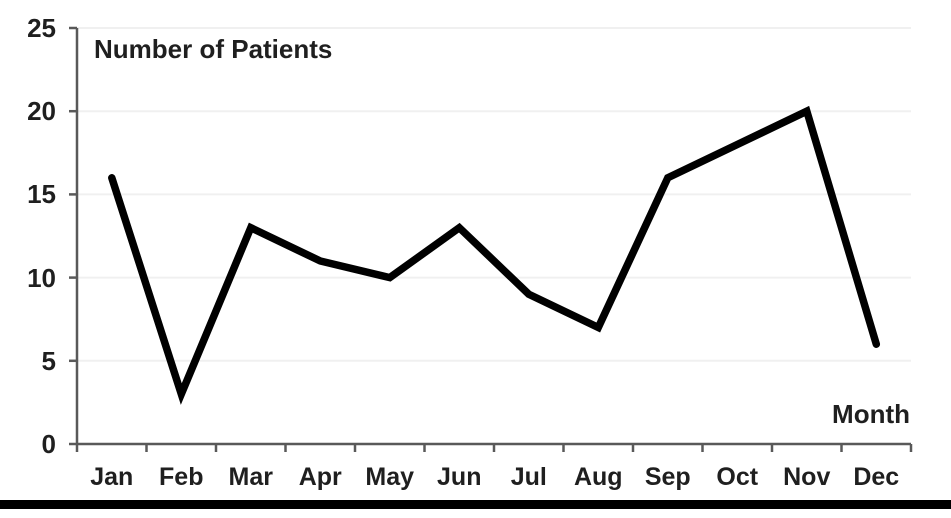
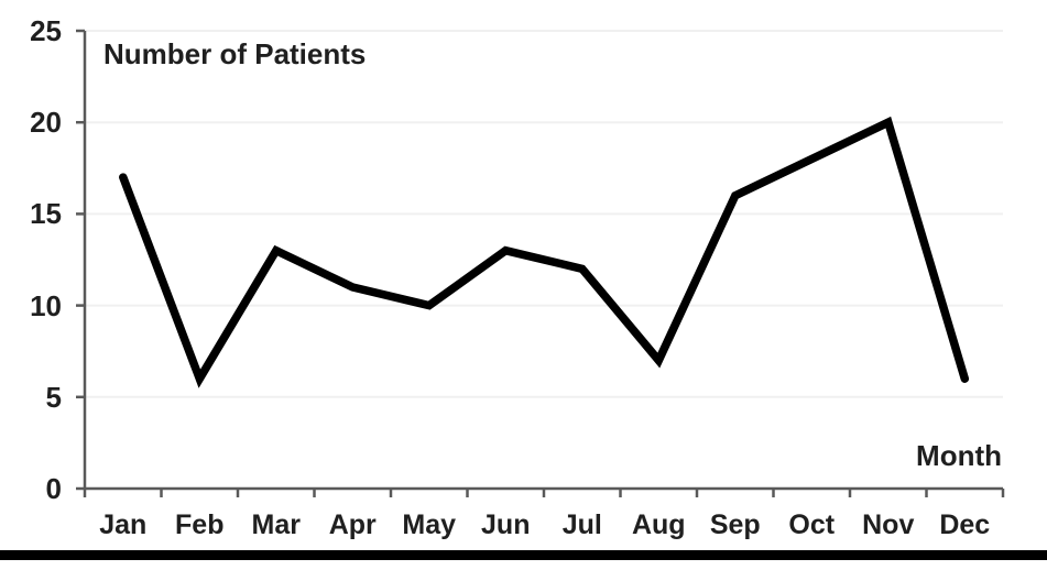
Jan: 16 -> 17
Feb: 3 -> 6
Jul: 9 -> 12
